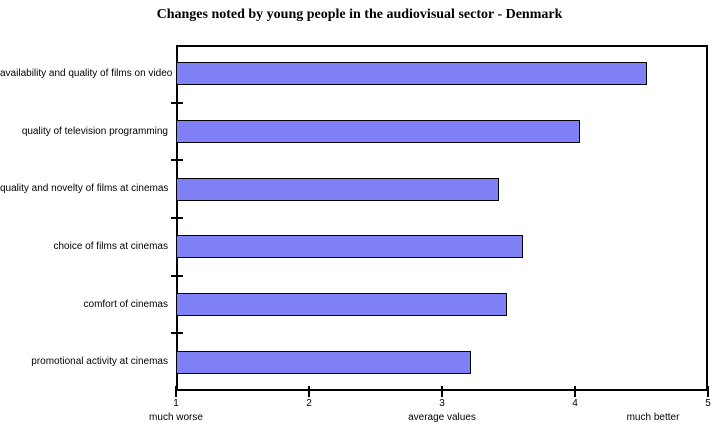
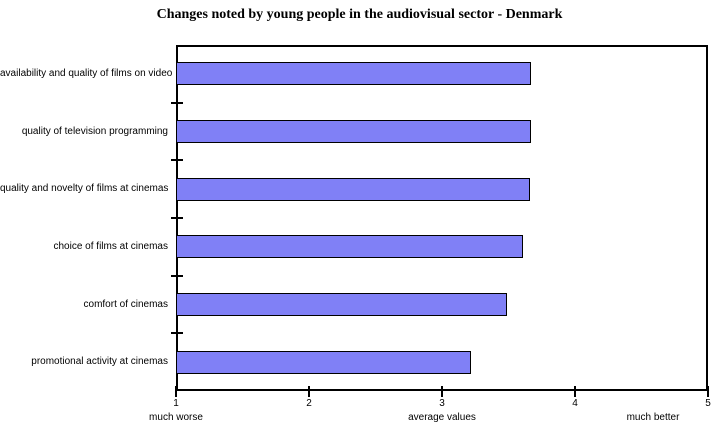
availability and quality of films on video: 4.54 -> 3.67
quality of television programming: 4.04 -> 3.67
quality and novelty of films at cinemas: 3.43 -> 3.66
